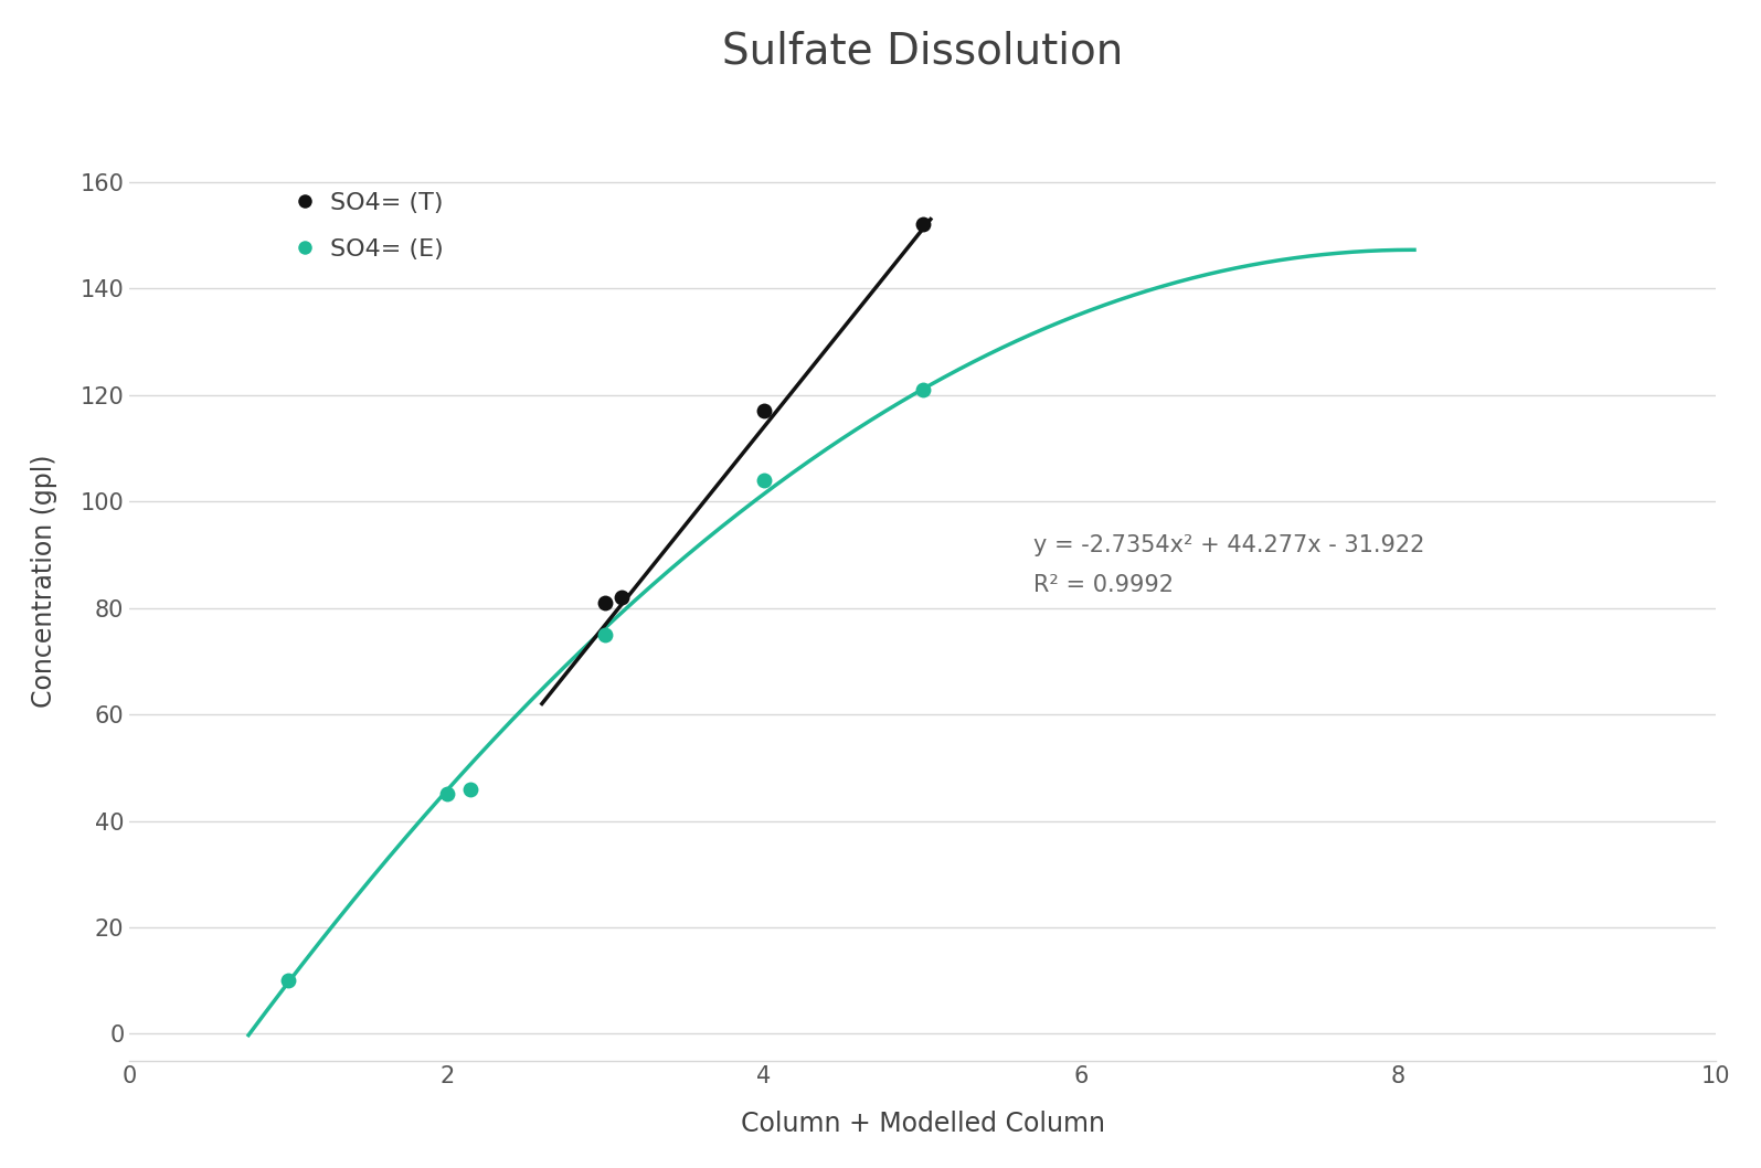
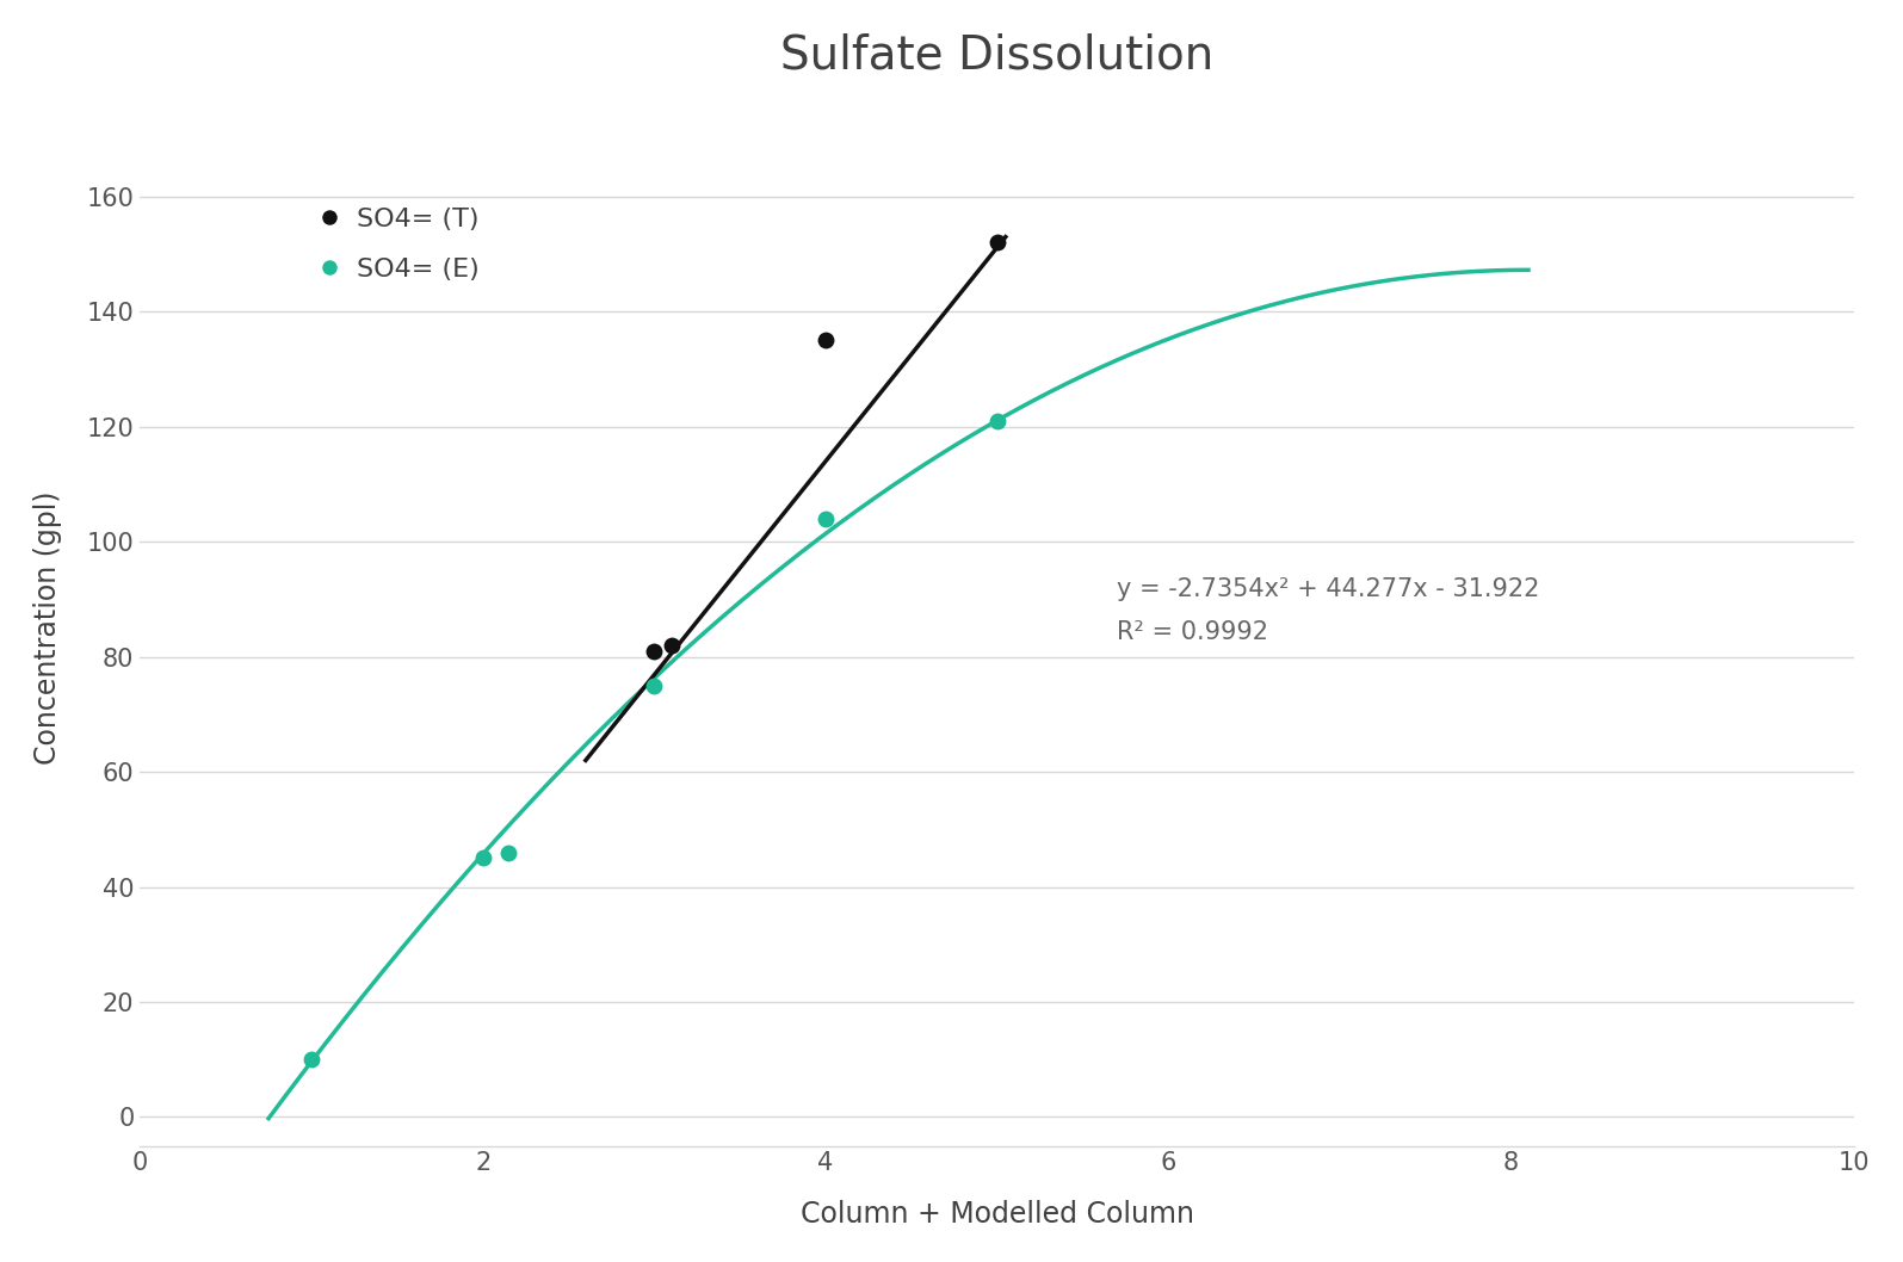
SO4= (T)/4: 117 -> 135
